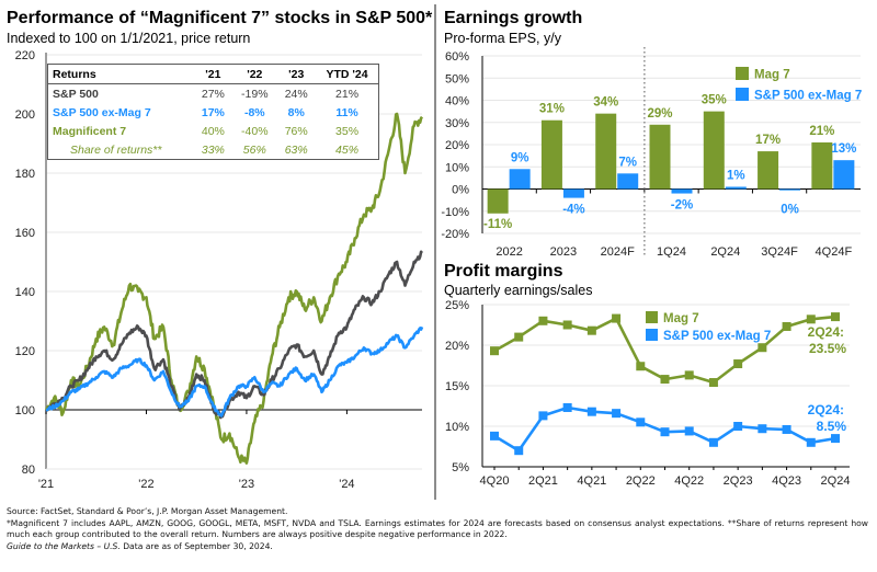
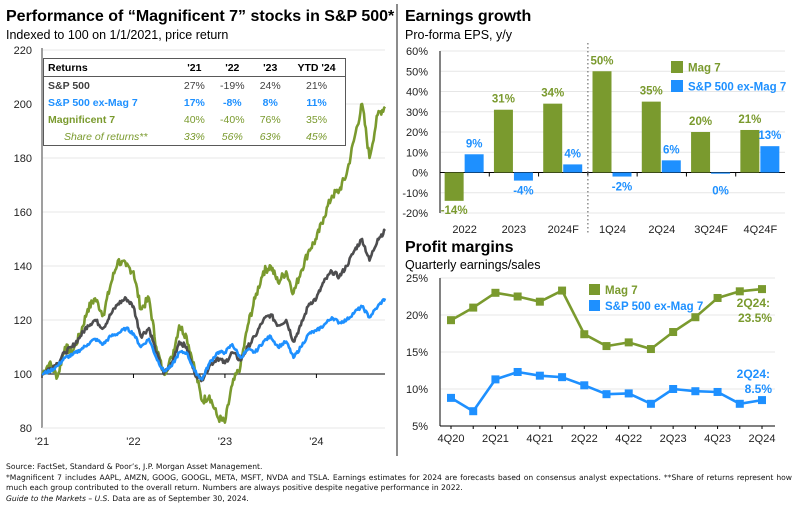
Earnings growth/Mag 7/2022: -11% -> -14%
Earnings growth/S&P 500 ex-Mag 7/2024F: 7% -> 4%
Earnings growth/Mag 7/1Q24: 29% -> 50%
Earnings growth/S&P 500 ex-Mag 7/2Q24: 1% -> 6%
Earnings growth/Mag 7/3Q24F: 17% -> 20%
